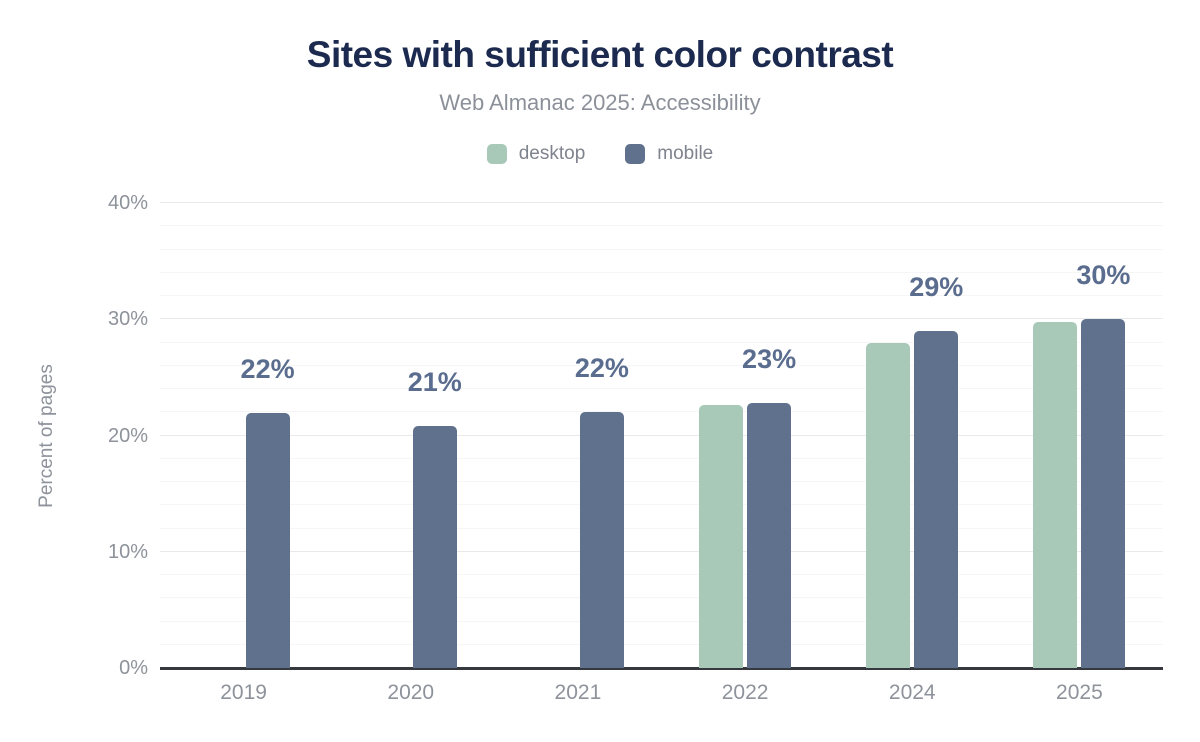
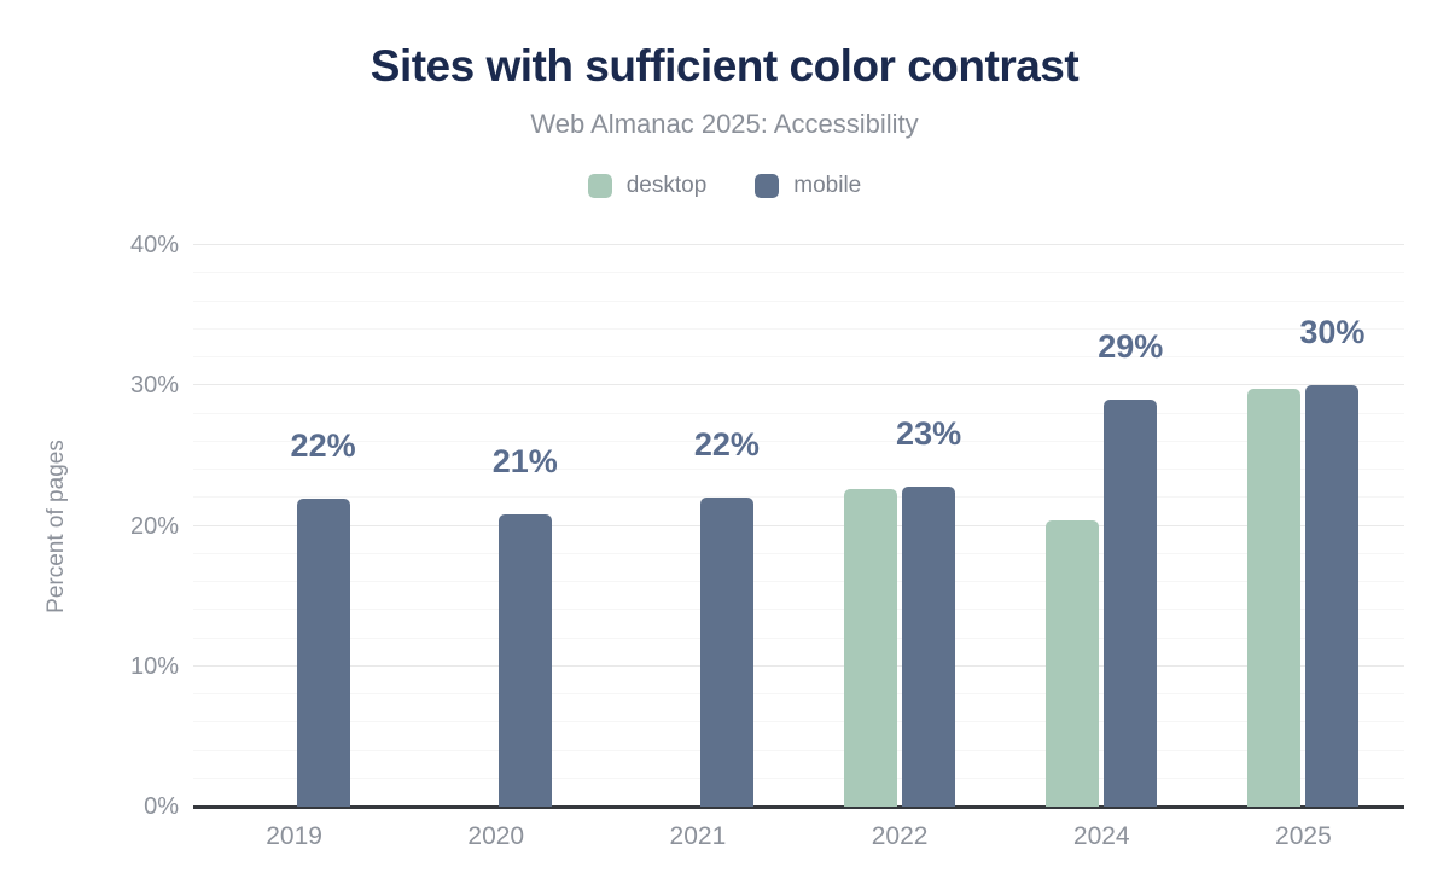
desktop/2024: 28.0% -> 20.4%
